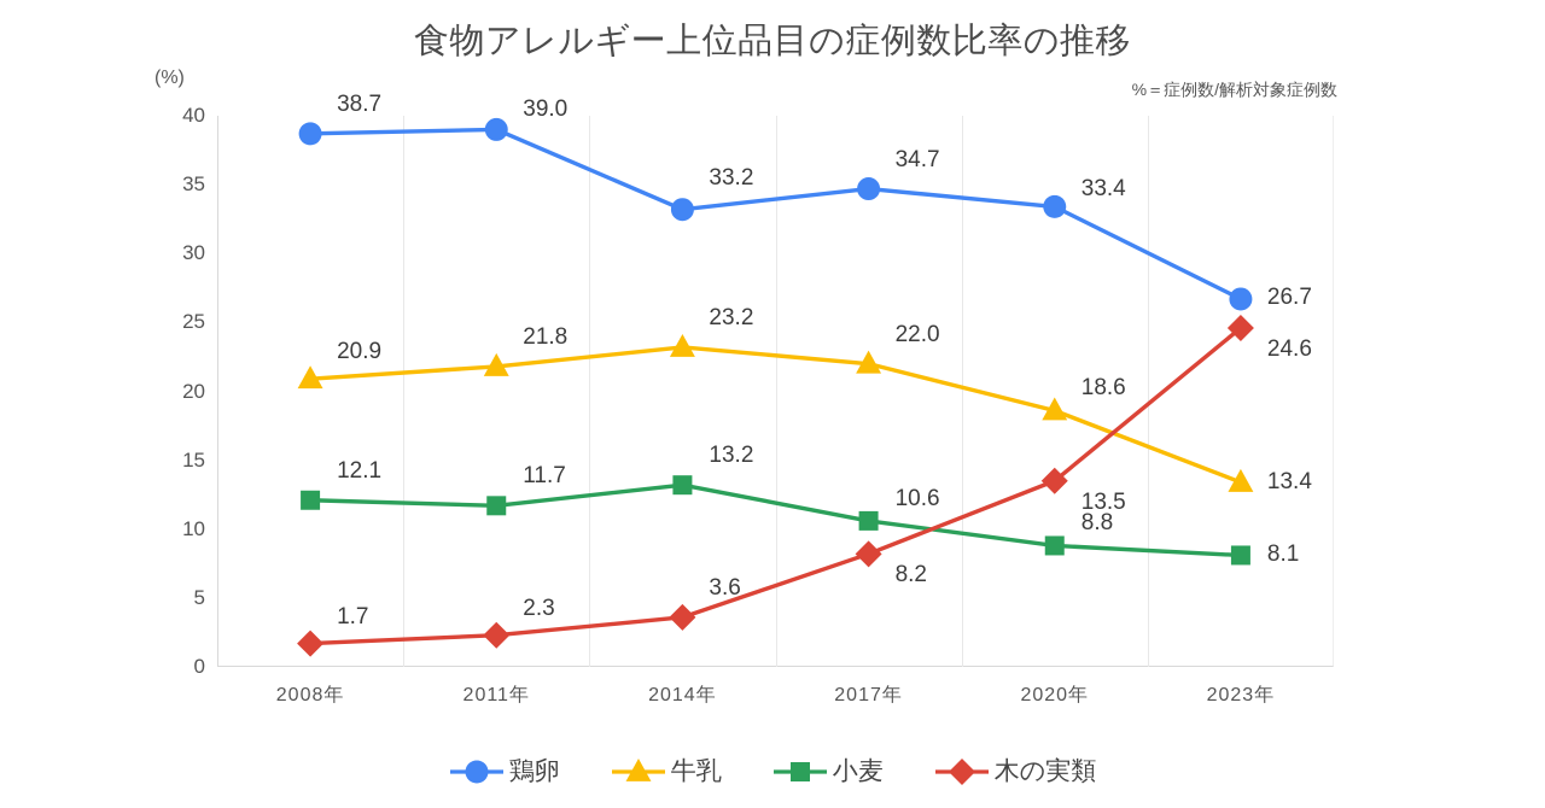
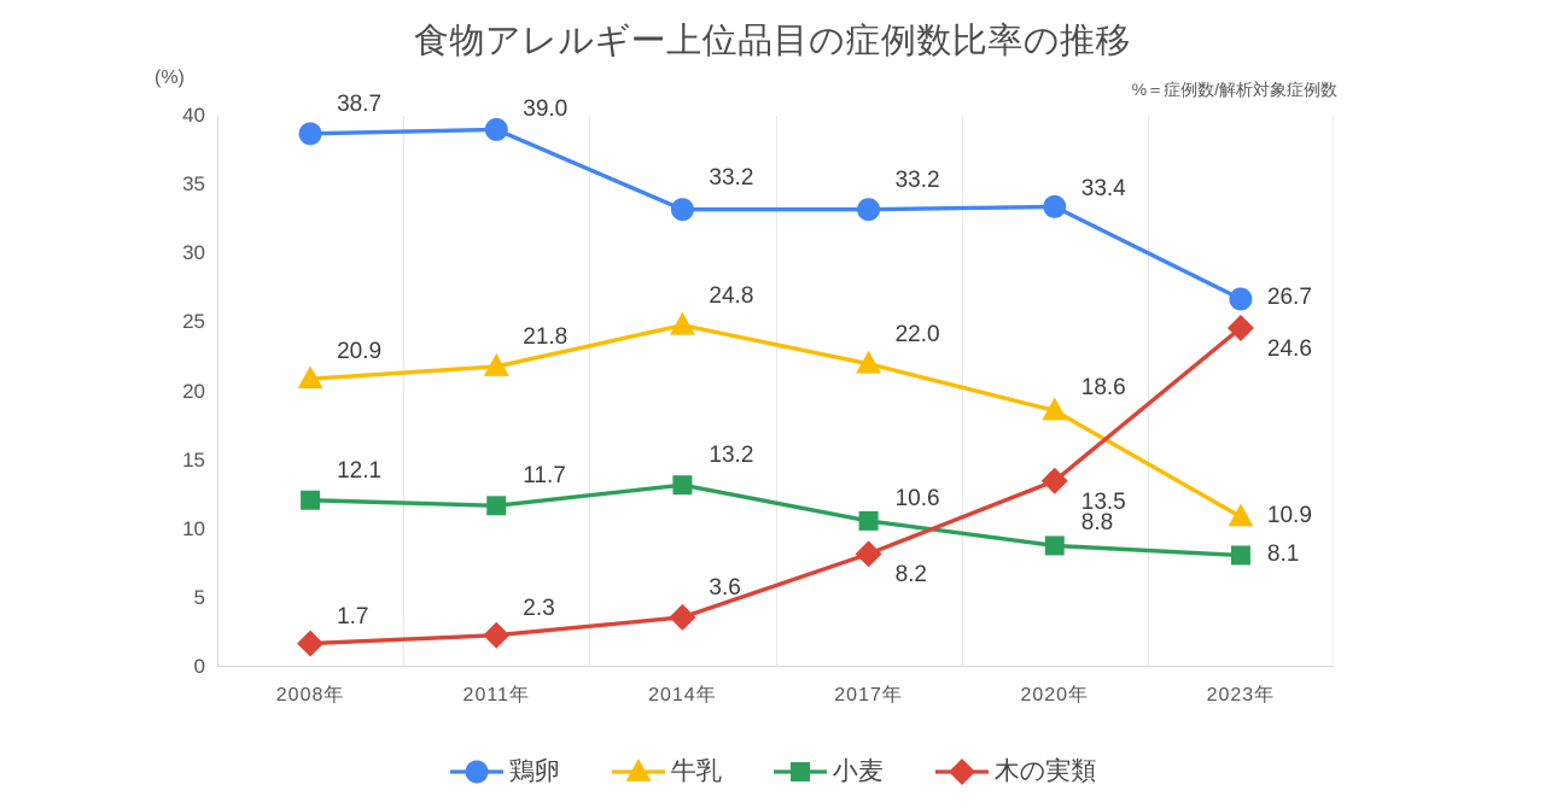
牛乳/2014年: 23.2 -> 24.8
鶏卵/2017年: 34.7 -> 33.2
牛乳/2023年: 13.4 -> 10.9
